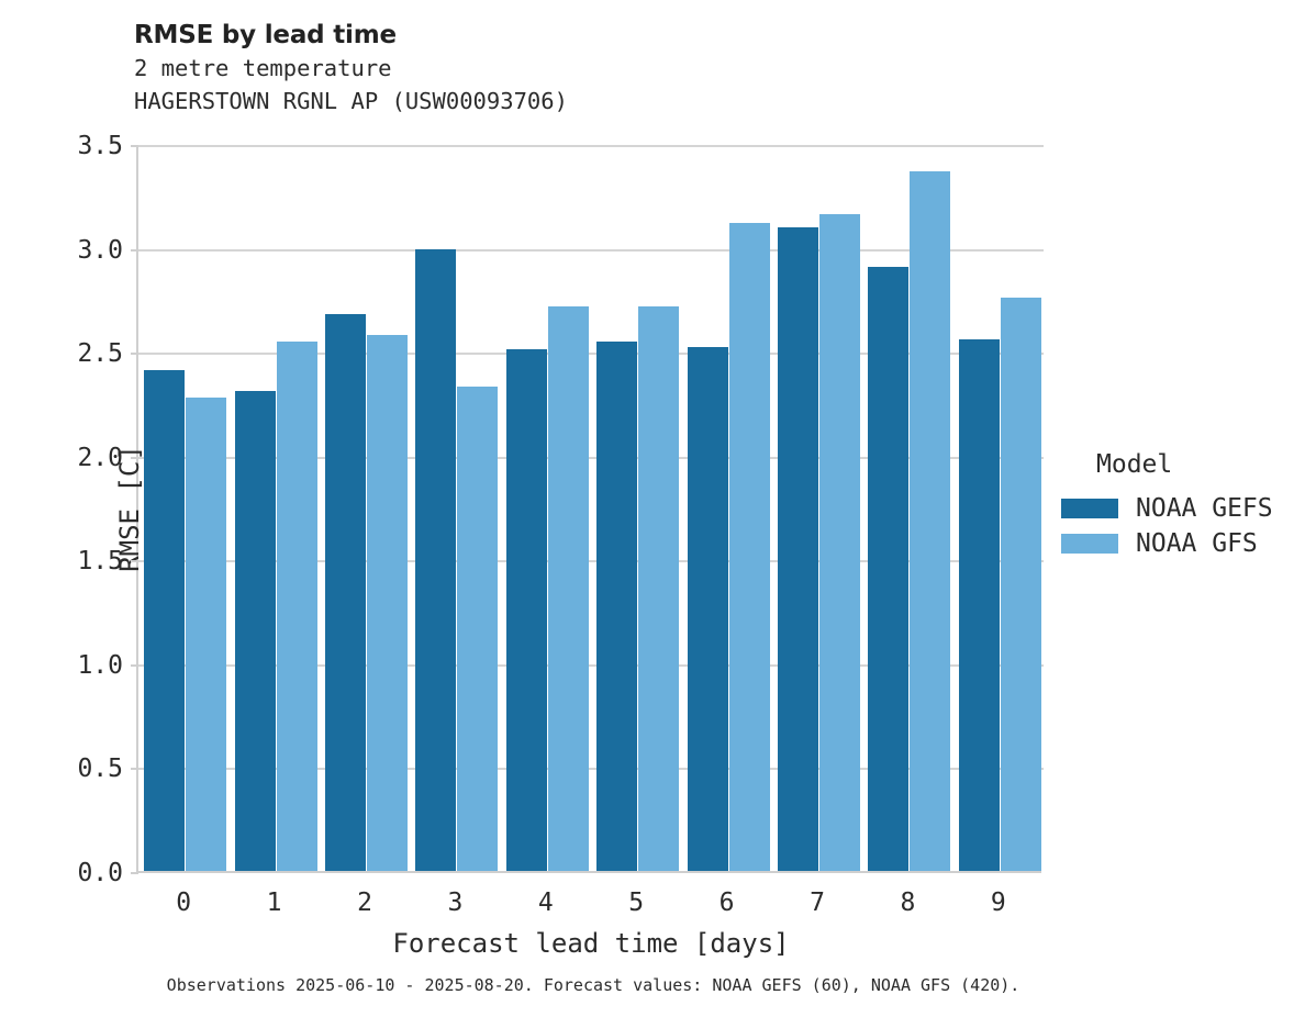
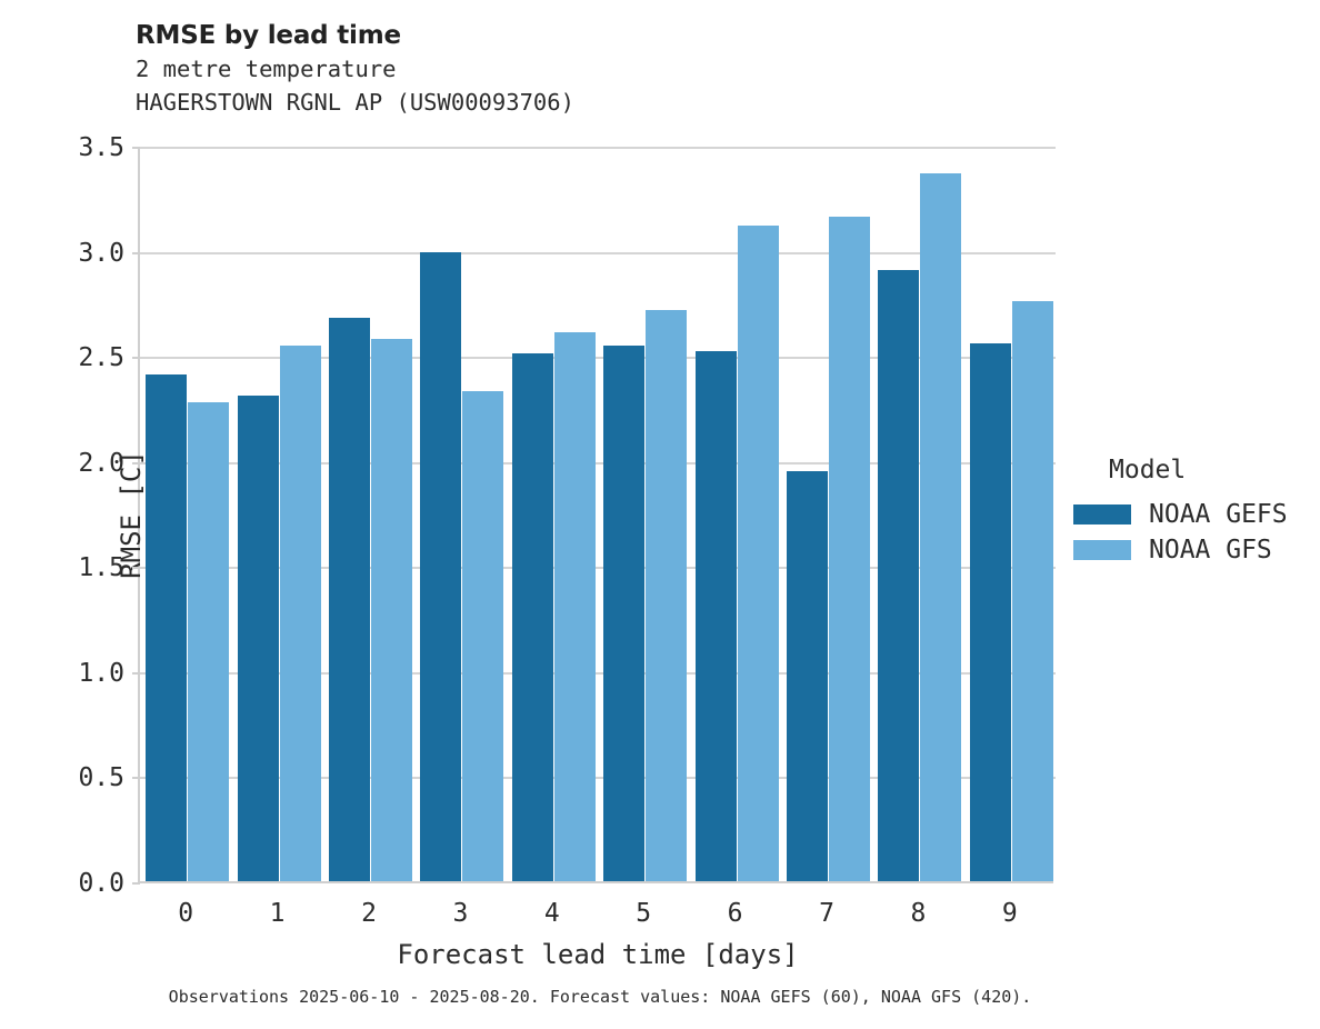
NOAA GFS/4: 2.72 -> 2.61
NOAA GEFS/7: 3.10 -> 1.95
